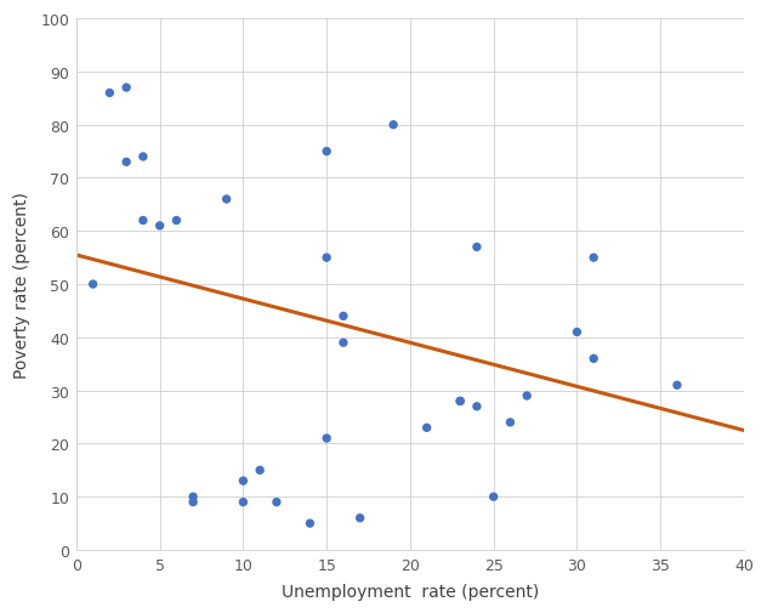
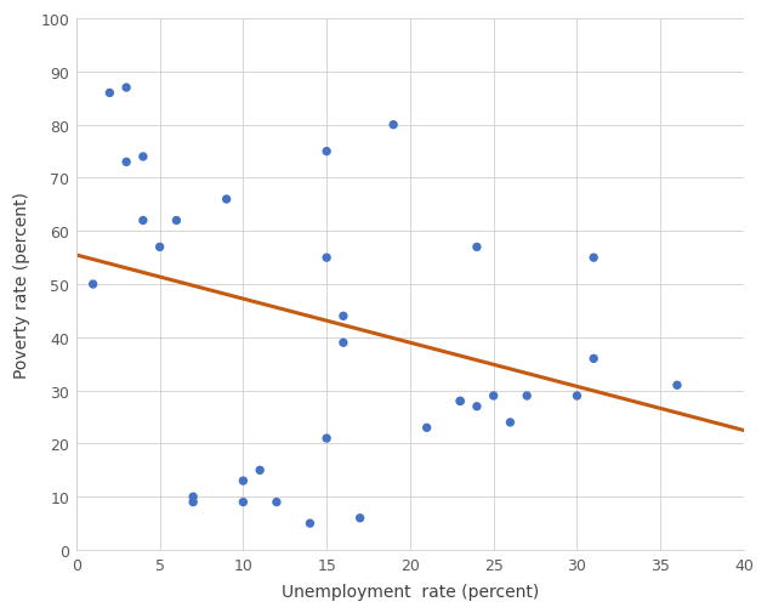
5: 61 -> 57
25: 10 -> 29
30: 41 -> 29
